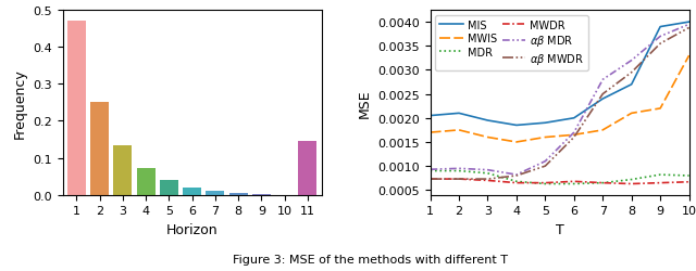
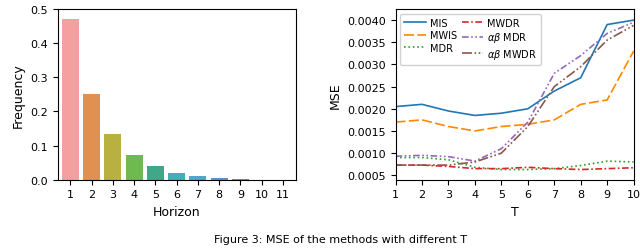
11: 0.145 -> 0.000
